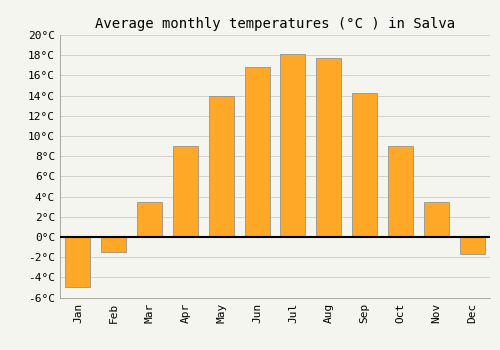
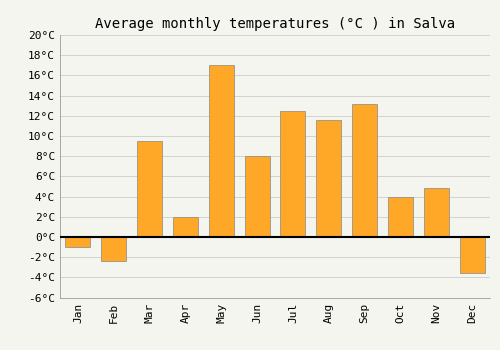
Jan: -5.0°C -> -1.0°C
Feb: -1.5°C -> -2.4°C
Mar: 3.5°C -> 9.5°C
Apr: 9.0°C -> 2.0°C
May: 14.0°C -> 17.0°C
Jun: 16.8°C -> 8.0°C
Jul: 18.1°C -> 12.5°C
Aug: 17.7°C -> 11.6°C
Sep: 14.3°C -> 13.2°C
Oct: 9.0°C -> 4.0°C
Nov: 3.5°C -> 4.8°C
Dec: -1.7°C -> -3.6°C
